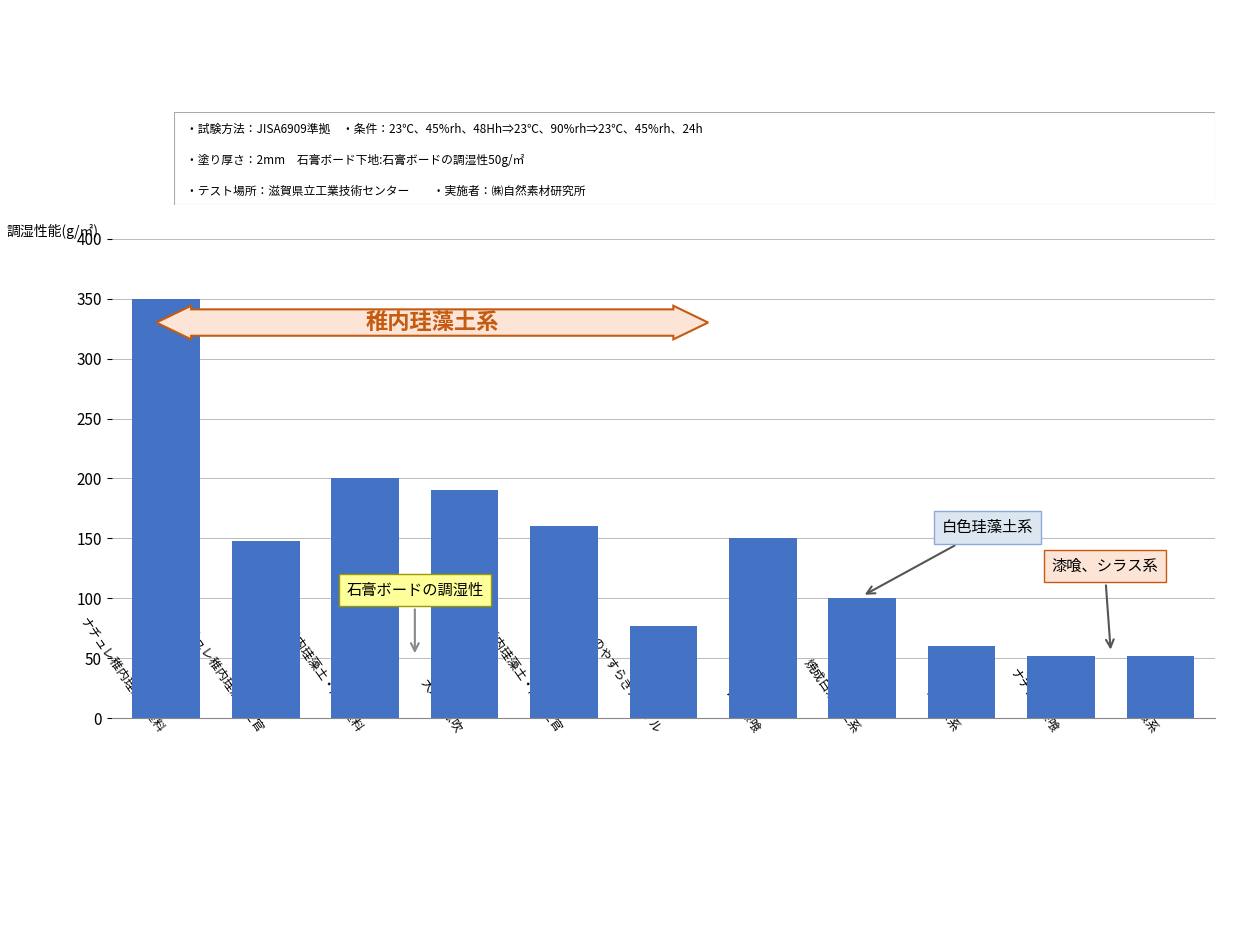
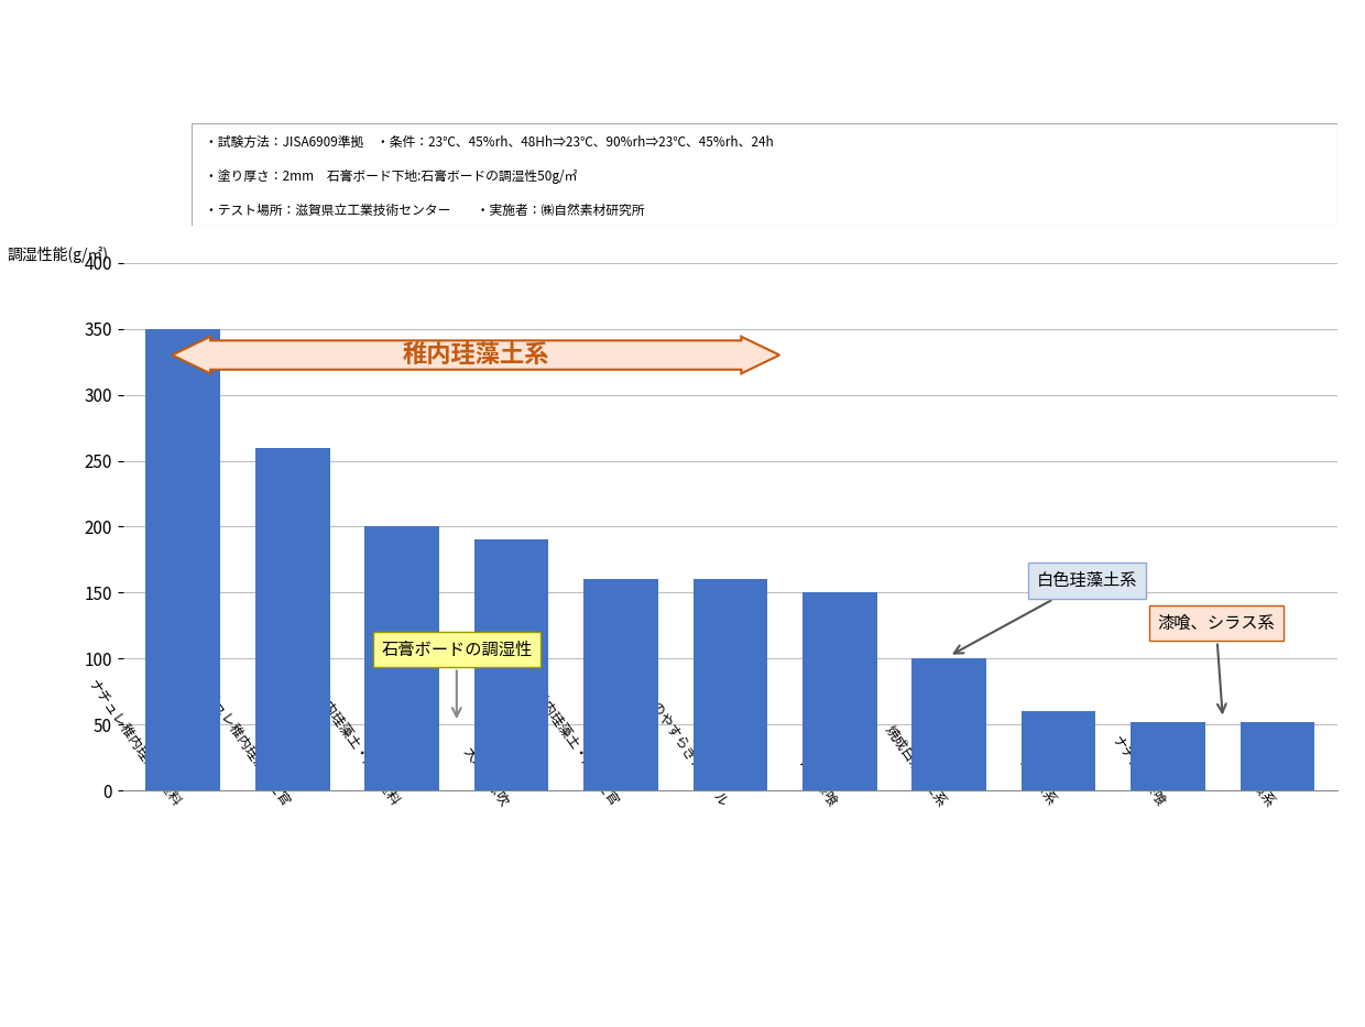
ナチュレ稚内珪藻土左官: 148 -> 260
北のやすらぎスマイル: 77 -> 160
